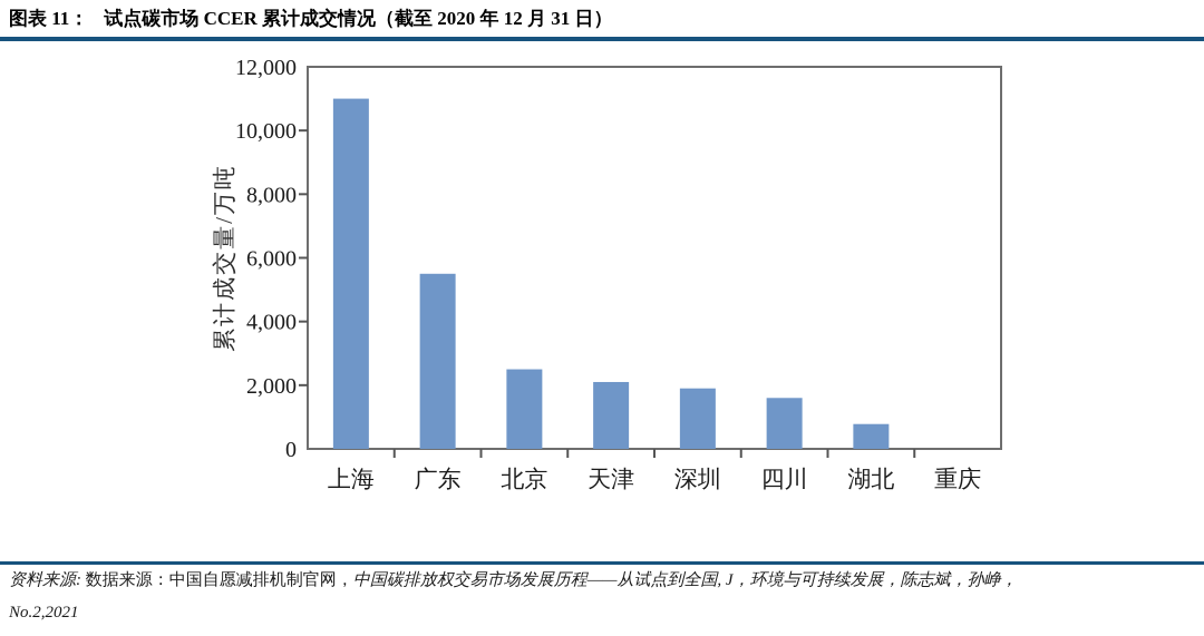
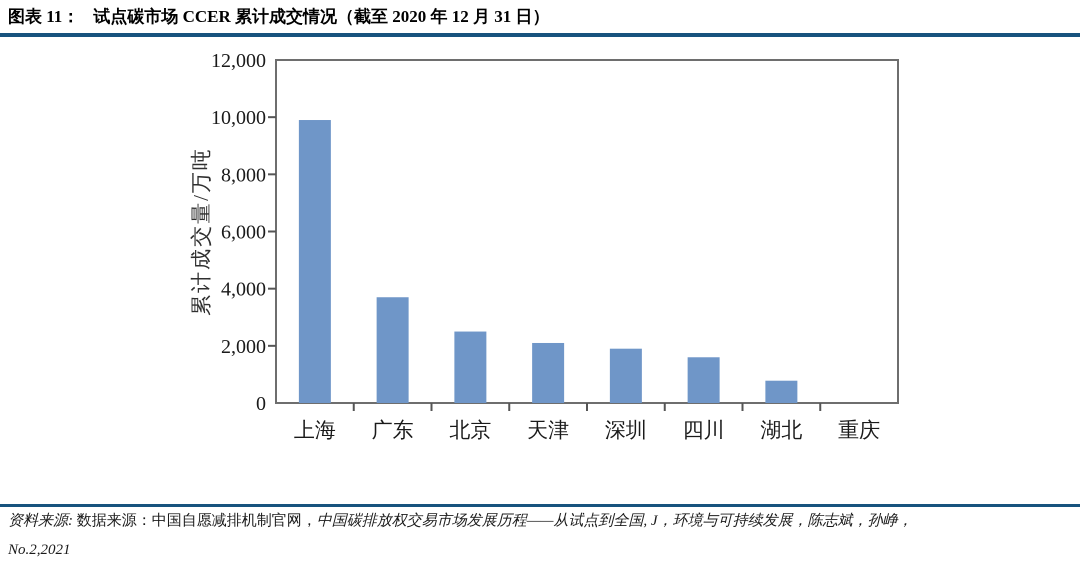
上海: 11000 -> 9900
广东: 5500 -> 3700
